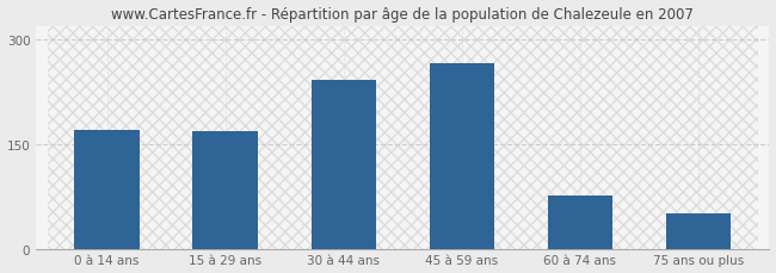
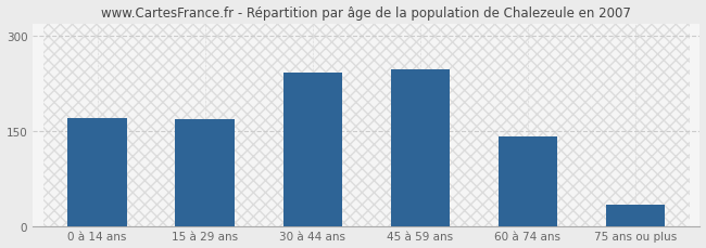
45 à 59 ans: 266 -> 247
60 à 74 ans: 76 -> 141
75 ans ou plus: 50 -> 34
